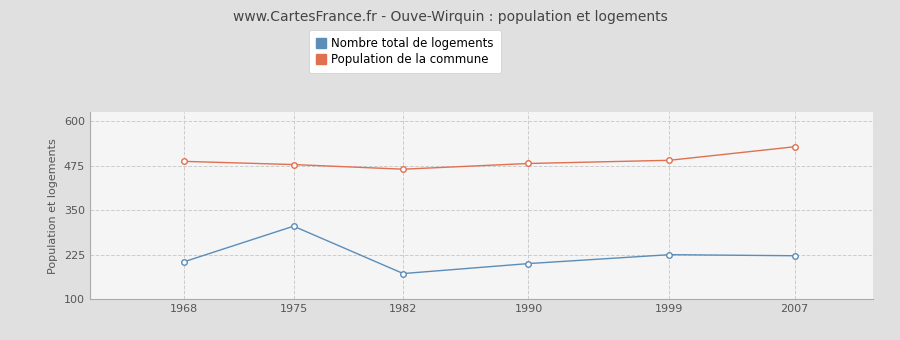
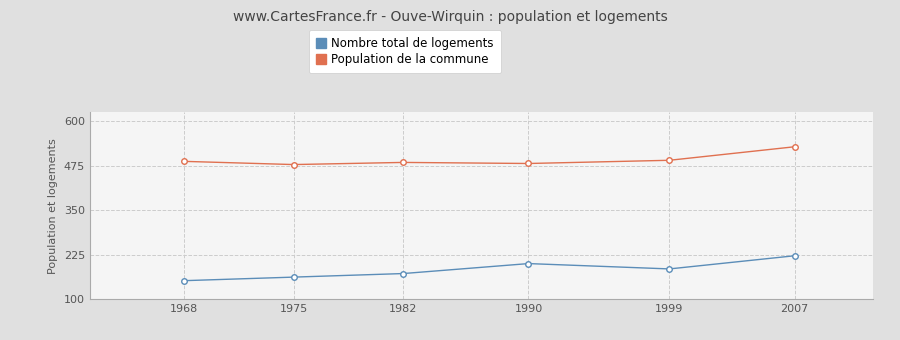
Nombre total de logements/1968: 205 -> 152
Nombre total de logements/1975: 305 -> 162
Population de la commune/1982: 465 -> 484
Nombre total de logements/1999: 225 -> 185
